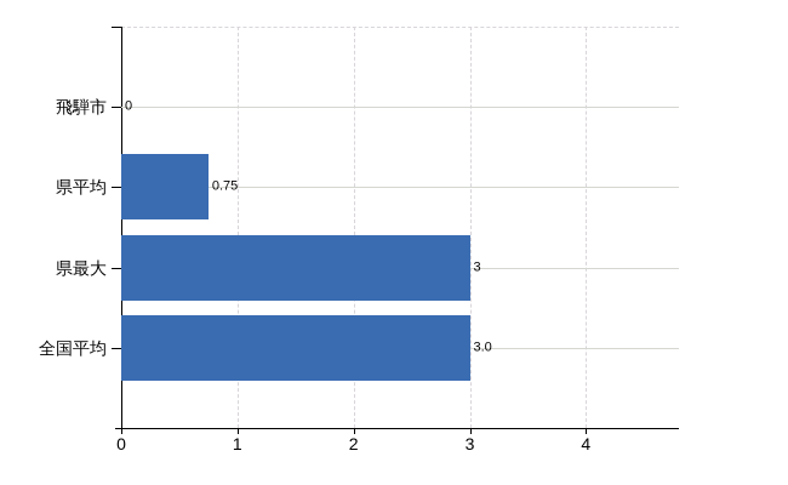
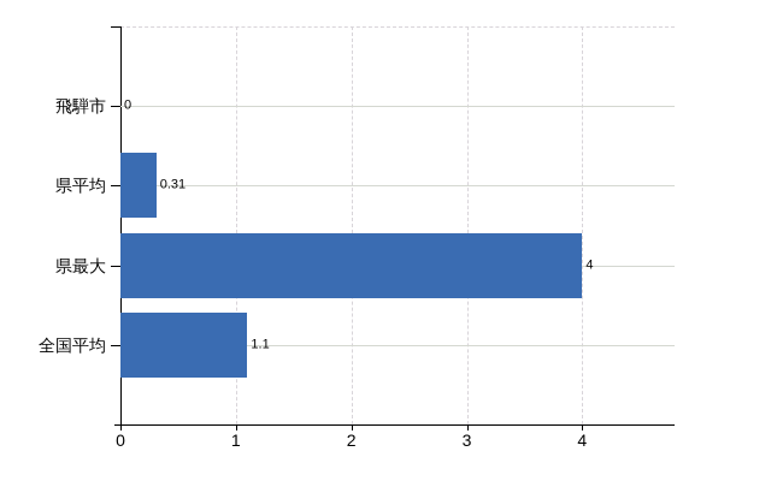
県平均: 0.75 -> 0.31
県最大: 3 -> 4
全国平均: 3.0 -> 1.1
